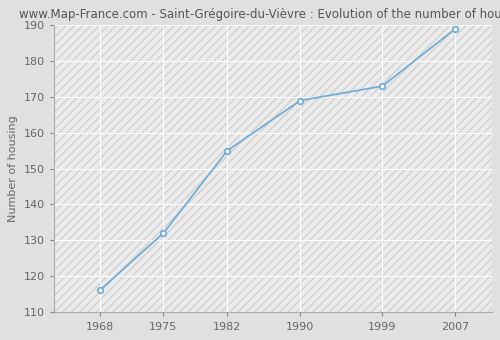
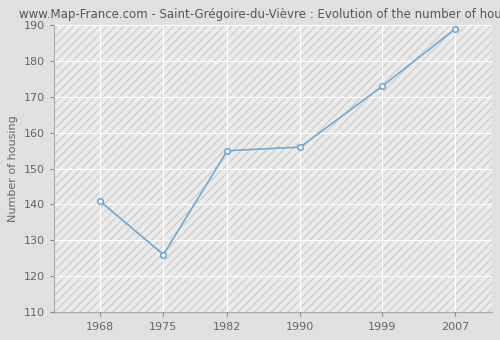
1968: 116 -> 141
1975: 132 -> 126
1990: 169 -> 156
